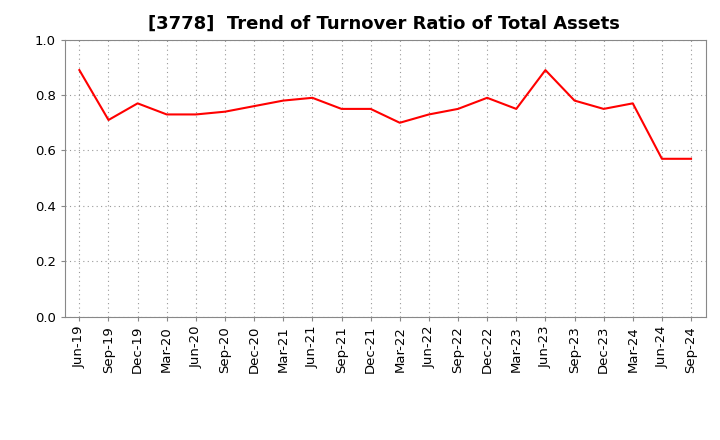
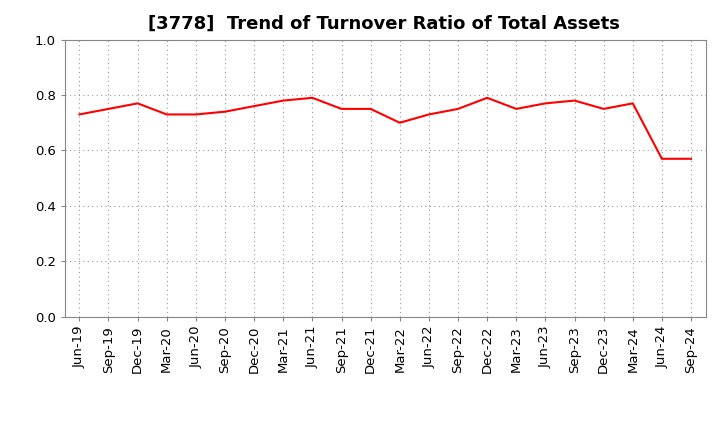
Jun-19: 0.89 -> 0.73
Sep-19: 0.71 -> 0.75
Jun-23: 0.89 -> 0.77
